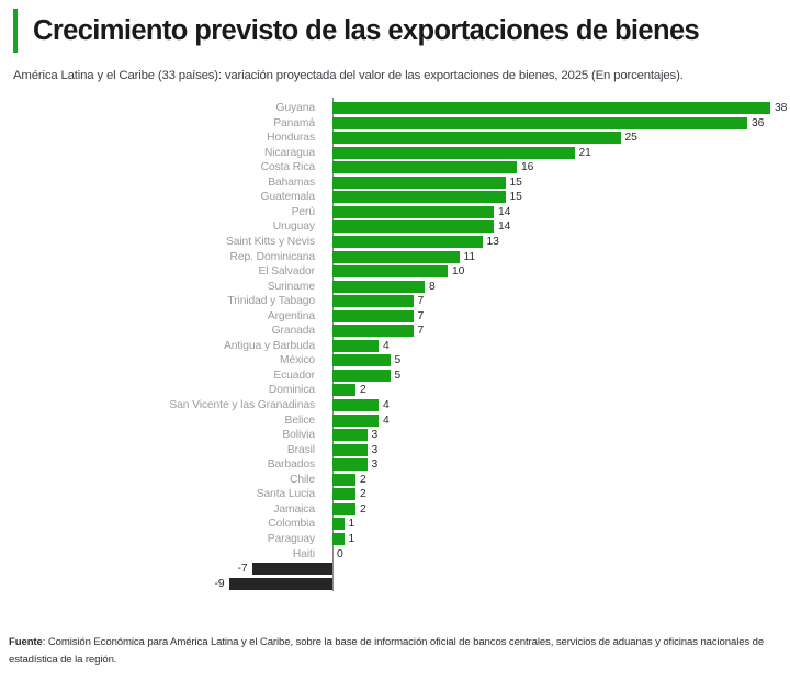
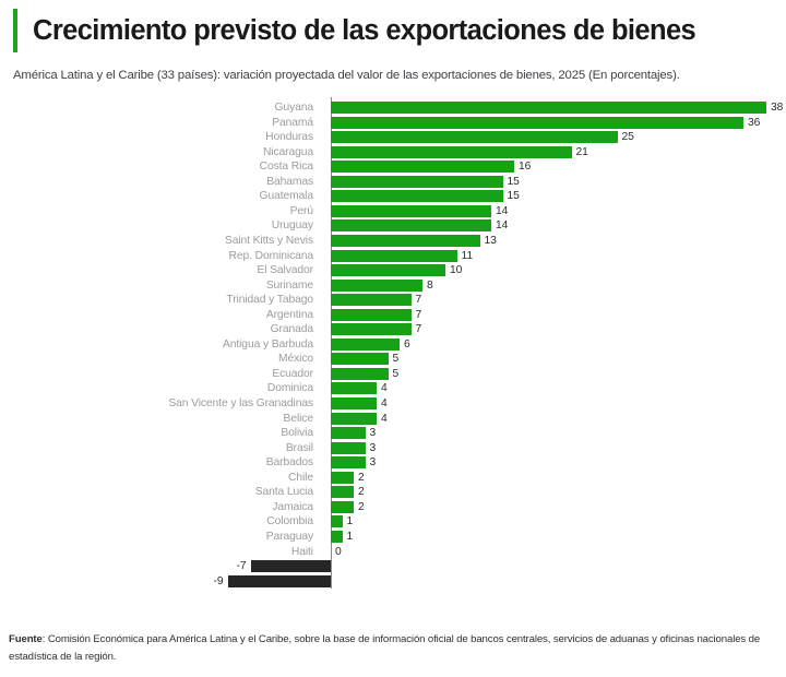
Antigua y Barbuda: 4 -> 6
Dominica: 2 -> 4
